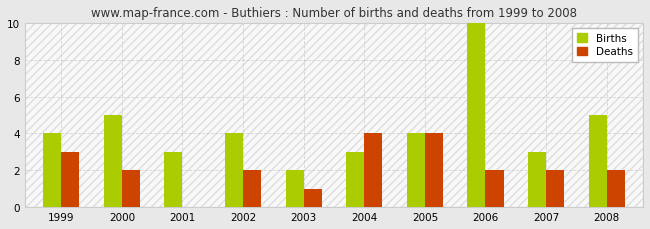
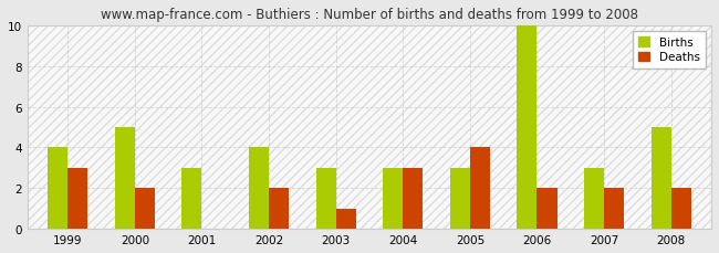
Births/2003: 2 -> 3
Deaths/2004: 4 -> 3
Births/2005: 4 -> 3
